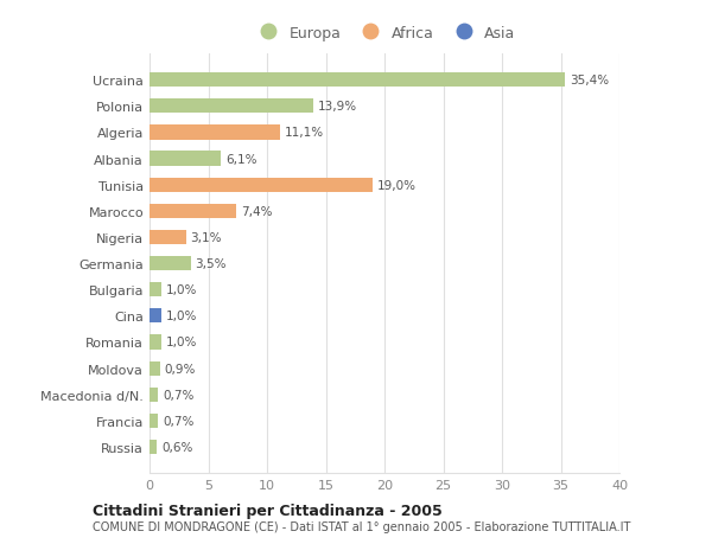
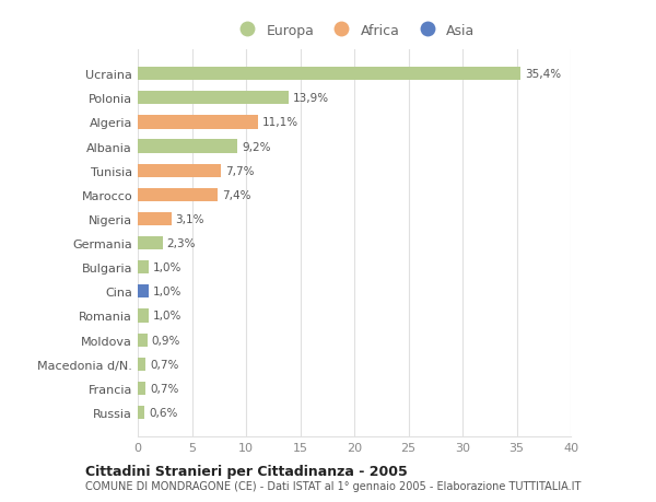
Albania: 6,1% -> 9,2%
Tunisia: 19,0% -> 7,7%
Germania: 3,5% -> 2,3%
